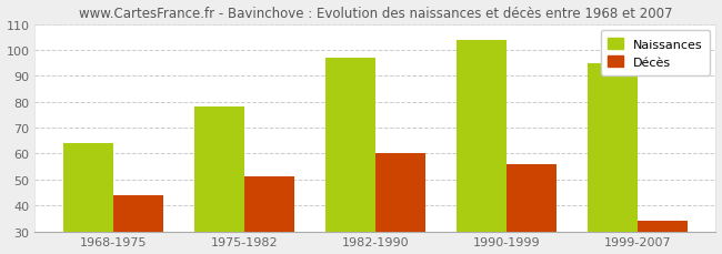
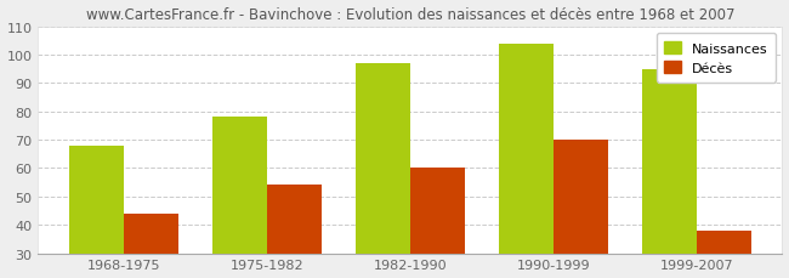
Naissances/1968-1975: 64 -> 68
Décès/1975-1982: 51 -> 54
Décès/1990-1999: 56 -> 70
Décès/1999-2007: 34 -> 38
